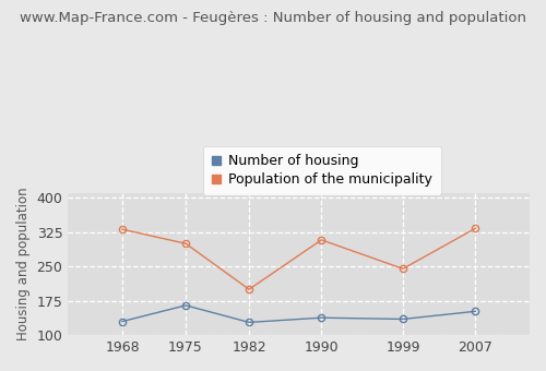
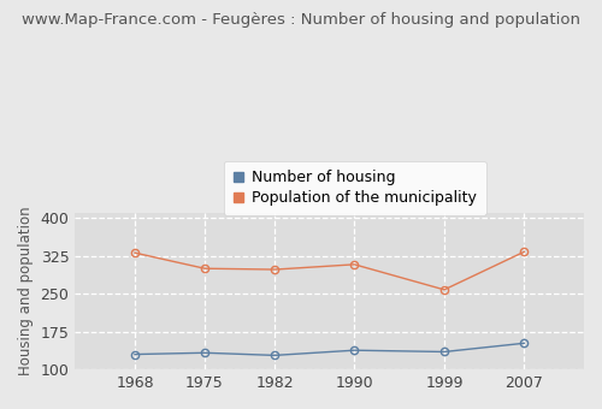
Number of housing/1975: 165 -> 133
Population of the municipality/1982: 200 -> 298
Population of the municipality/1999: 245 -> 258
